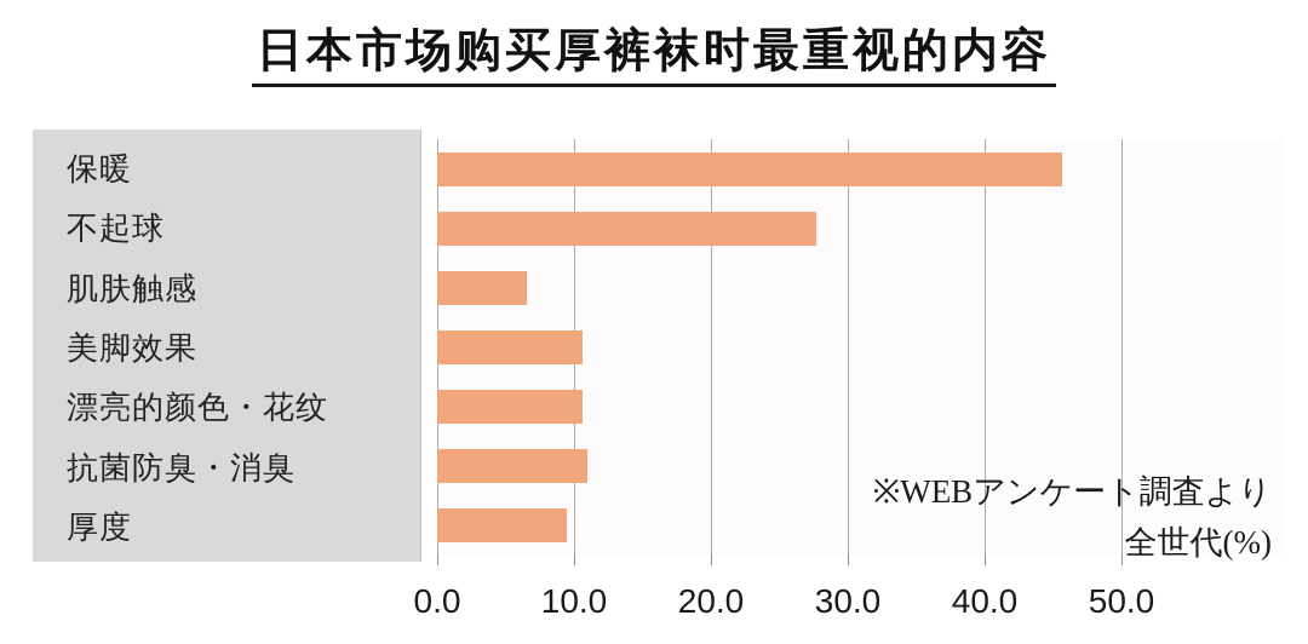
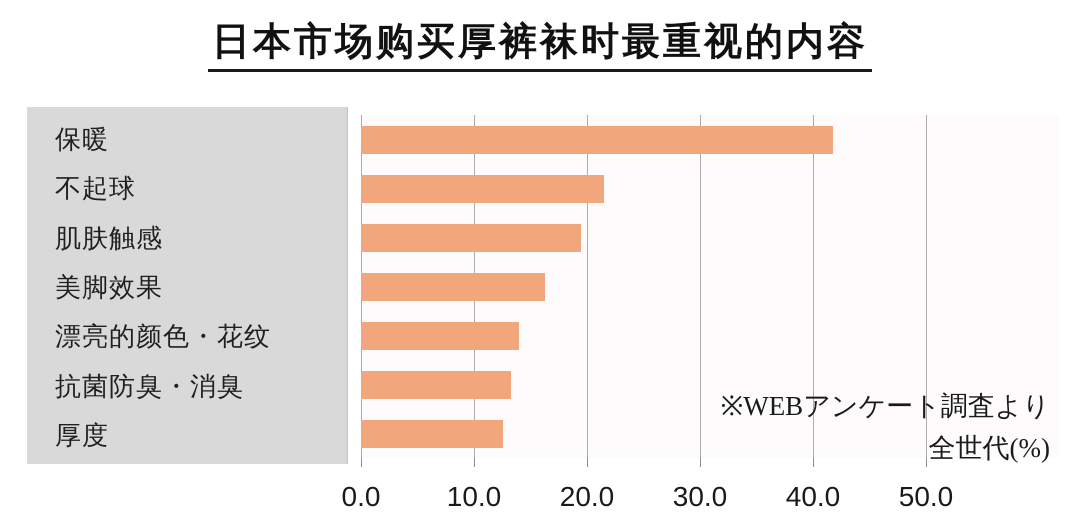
保暖: 45.7 -> 41.8
不起球: 27.7 -> 21.5
肌肤触感: 6.5 -> 19.5
美脚效果: 10.6 -> 16.3
漂亮的颜色・花纹: 10.6 -> 14.0
抗菌防臭・消臭: 11.0 -> 13.3
厚度: 9.5 -> 12.6
